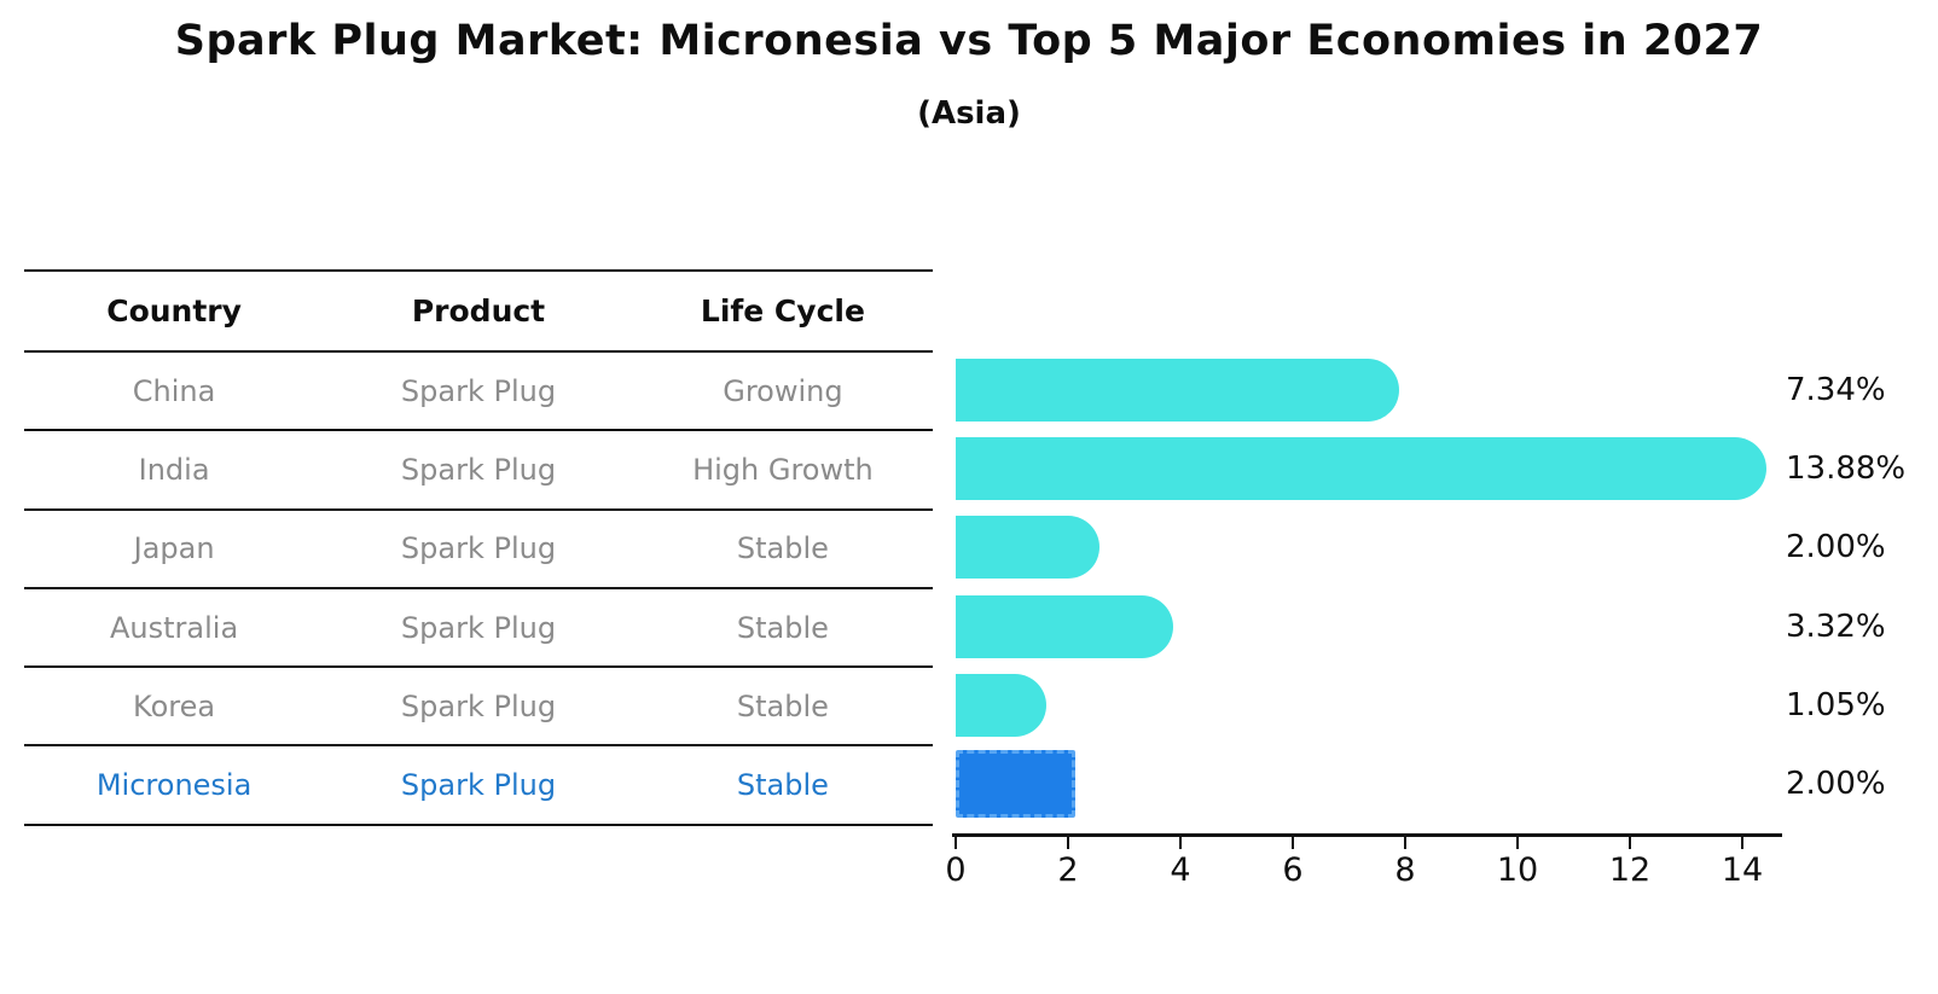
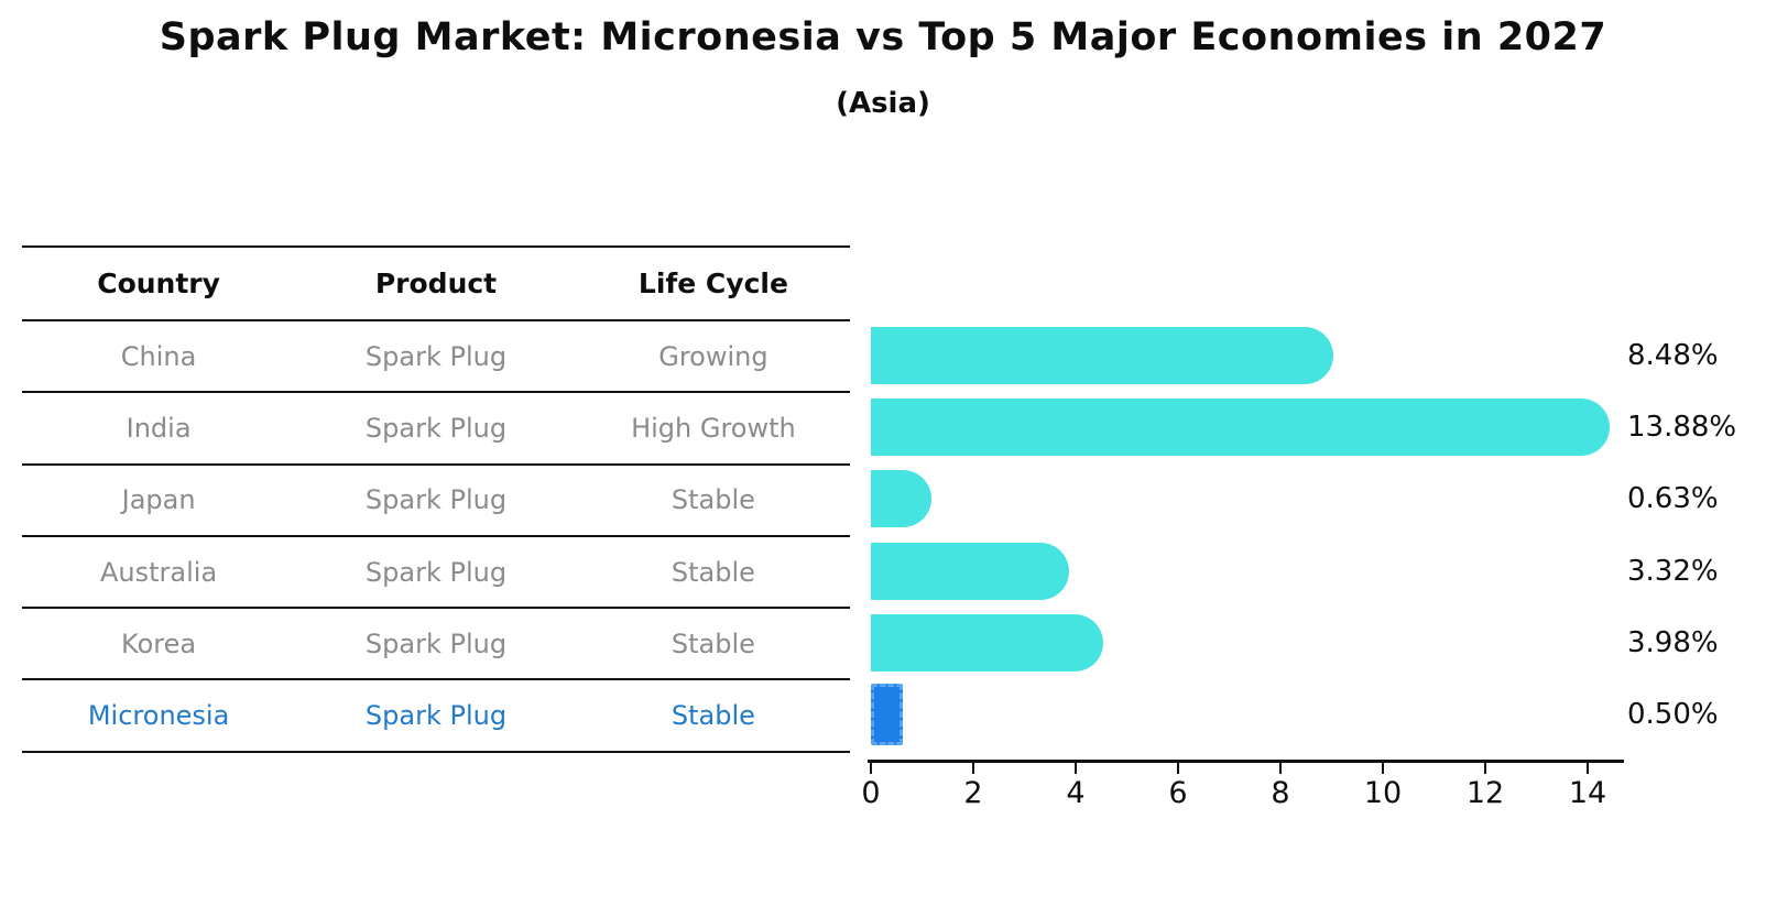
China: 7.34% -> 8.48%
Japan: 2.00% -> 0.63%
Korea: 1.05% -> 3.98%
Micronesia: 2.00% -> 0.50%
